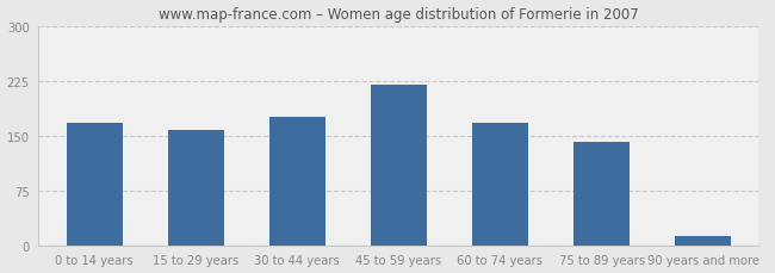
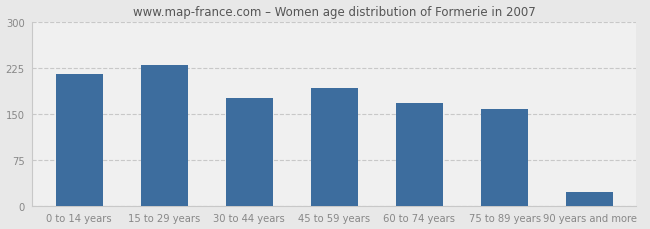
0 to 14 years: 168 -> 214
15 to 29 years: 158 -> 230
45 to 59 years: 220 -> 192
75 to 89 years: 141 -> 158
90 years and more: 13 -> 22
